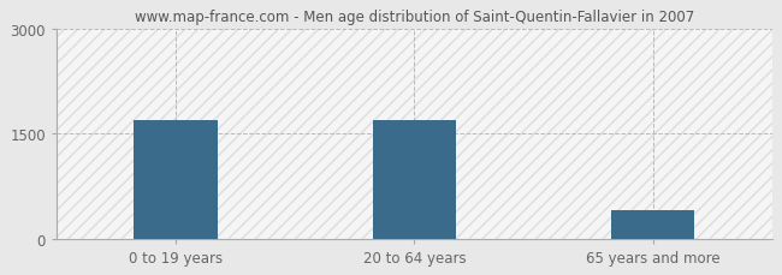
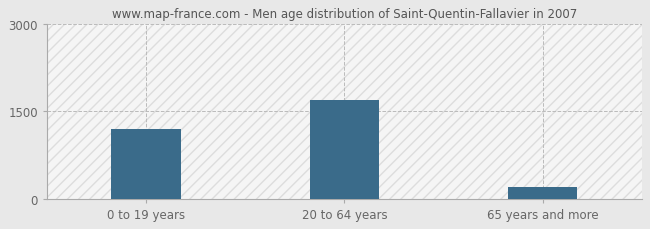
0 to 19 years: 1700 -> 1200
65 years and more: 400 -> 200
